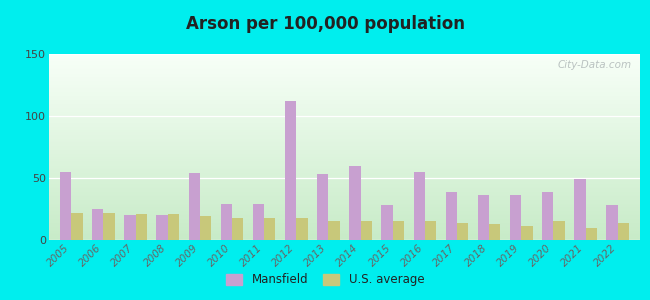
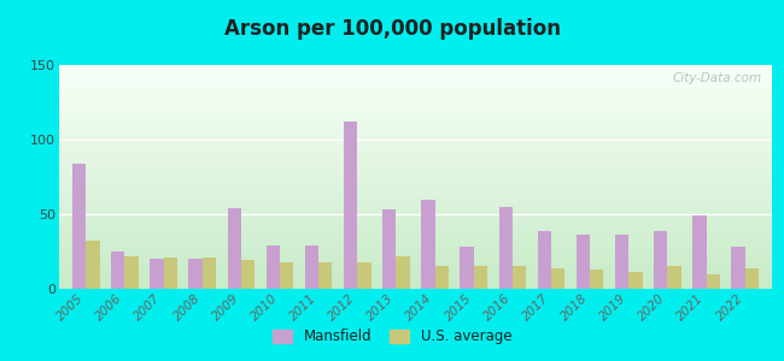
Mansfield/2005: 55 -> 84
U.S. average/2005: 22 -> 32
U.S. average/2013: 15 -> 22
